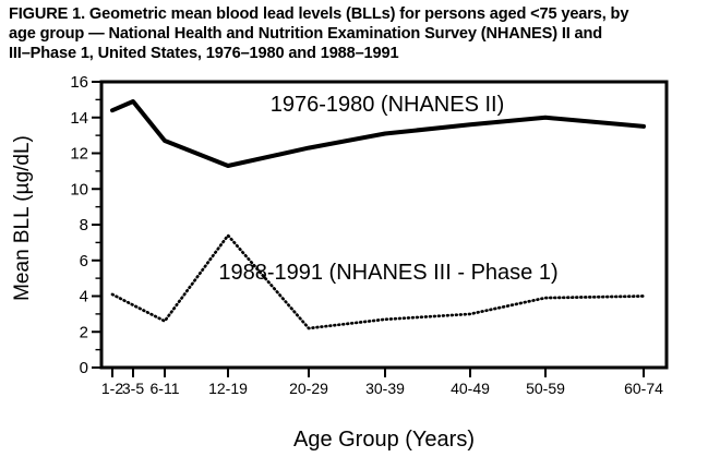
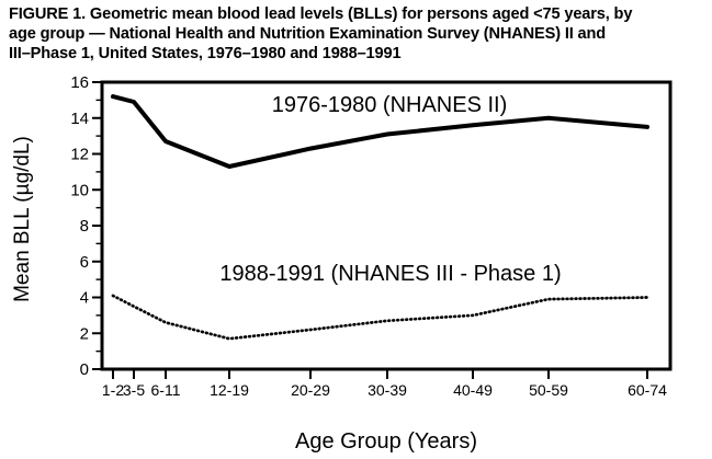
1976-1980 (NHANES II)/1-2: 14.4 -> 15.2
1988-1991 (NHANES III - Phase 1)/12-19: 7.4 -> 1.7
